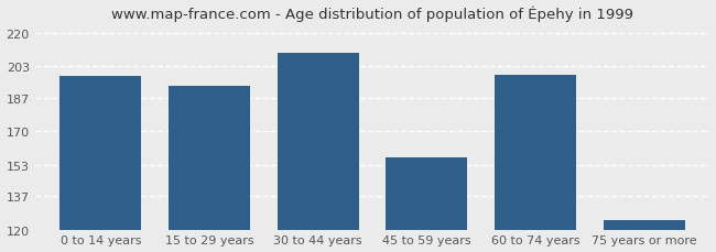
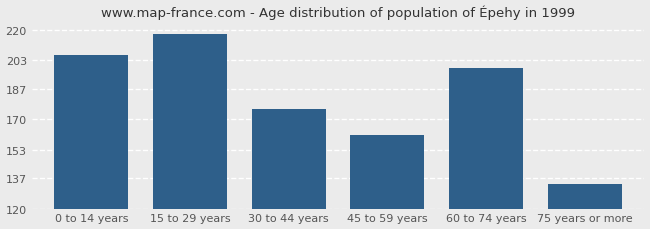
0 to 14 years: 198 -> 206
15 to 29 years: 193 -> 218
30 to 44 years: 210 -> 176
45 to 59 years: 157 -> 161
75 years or more: 125 -> 134
